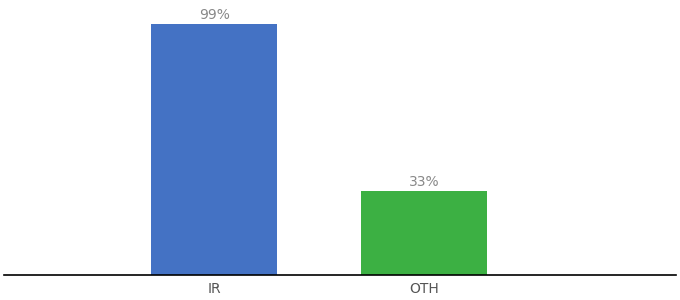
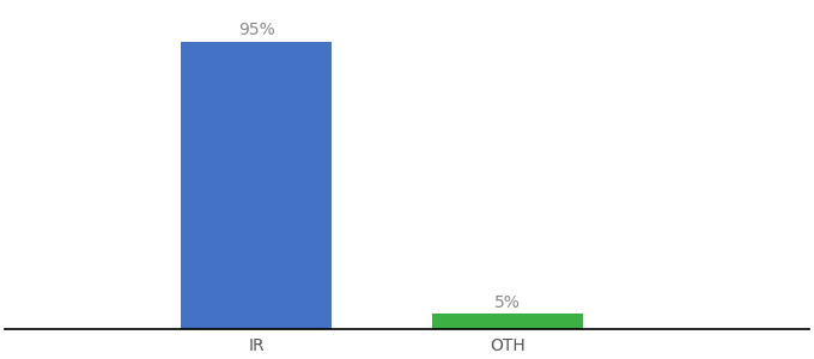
IR: 99% -> 95%
OTH: 33% -> 5%
